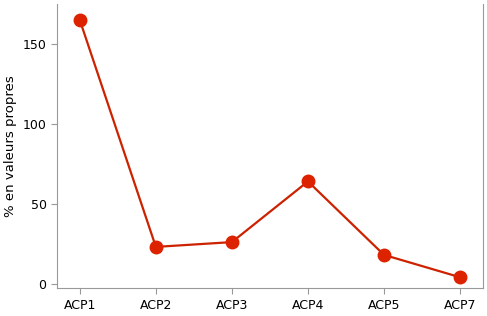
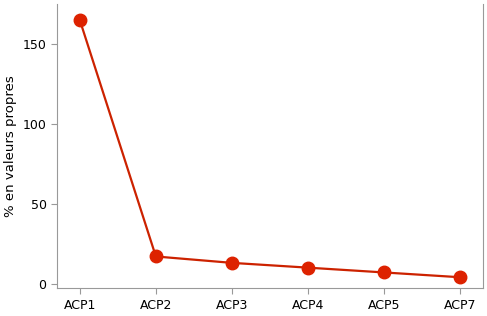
ACP2: 23 -> 17
ACP3: 26 -> 13
ACP4: 64 -> 10
ACP5: 18 -> 7
